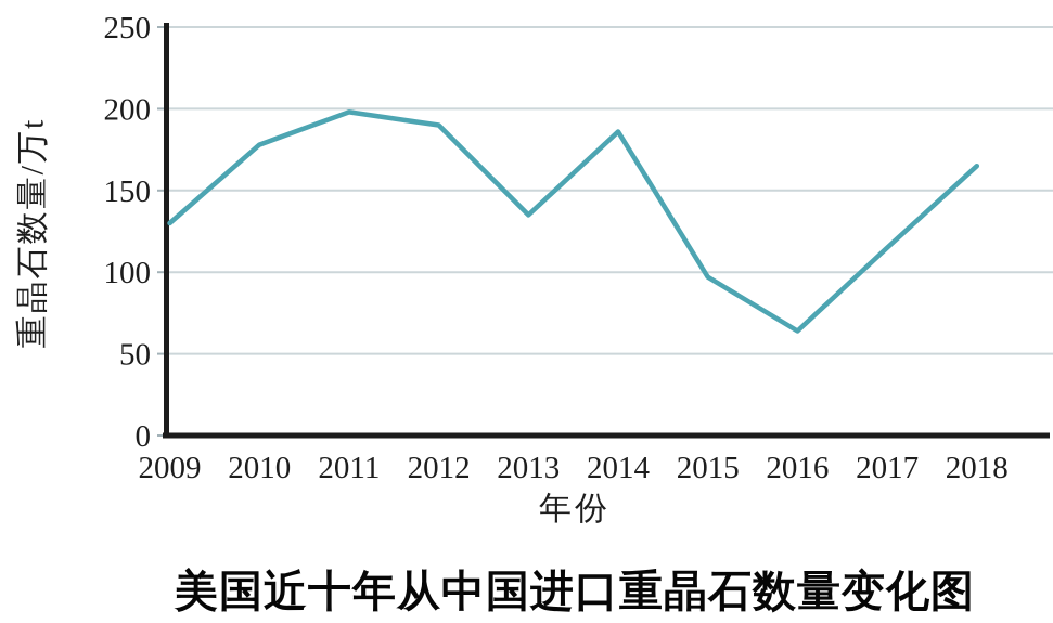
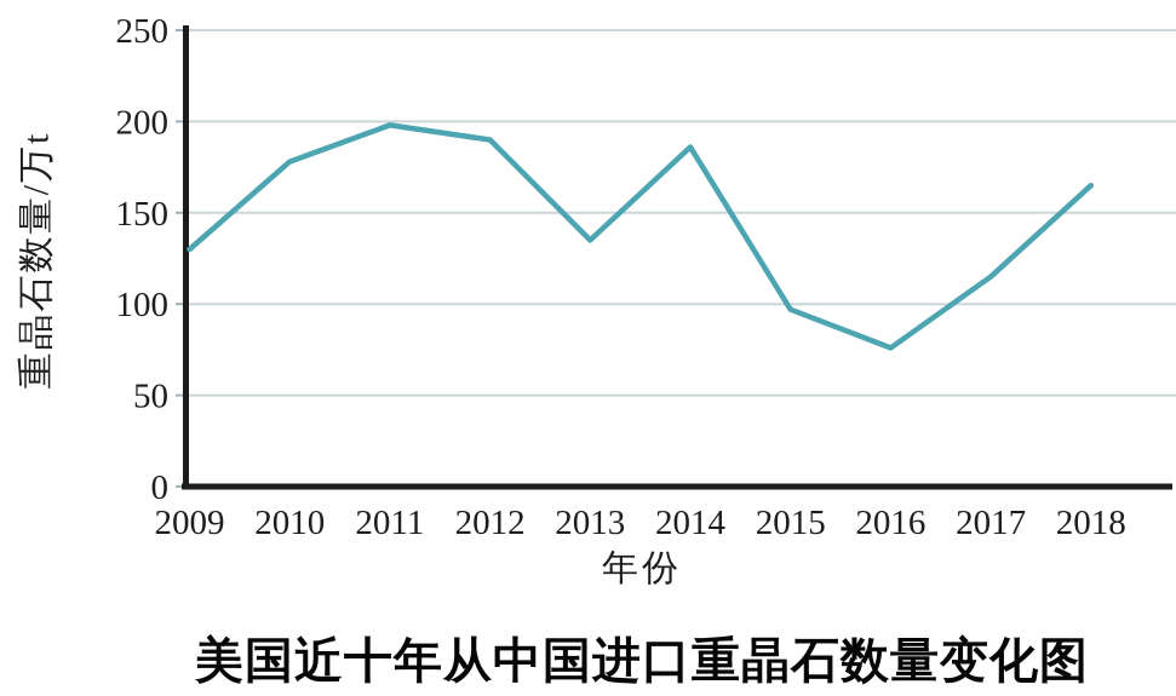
2016: 64 -> 76
